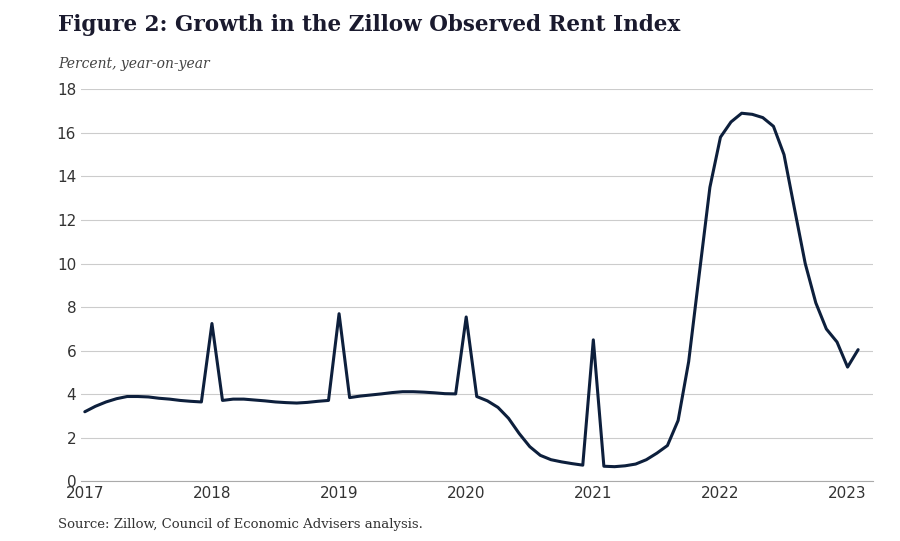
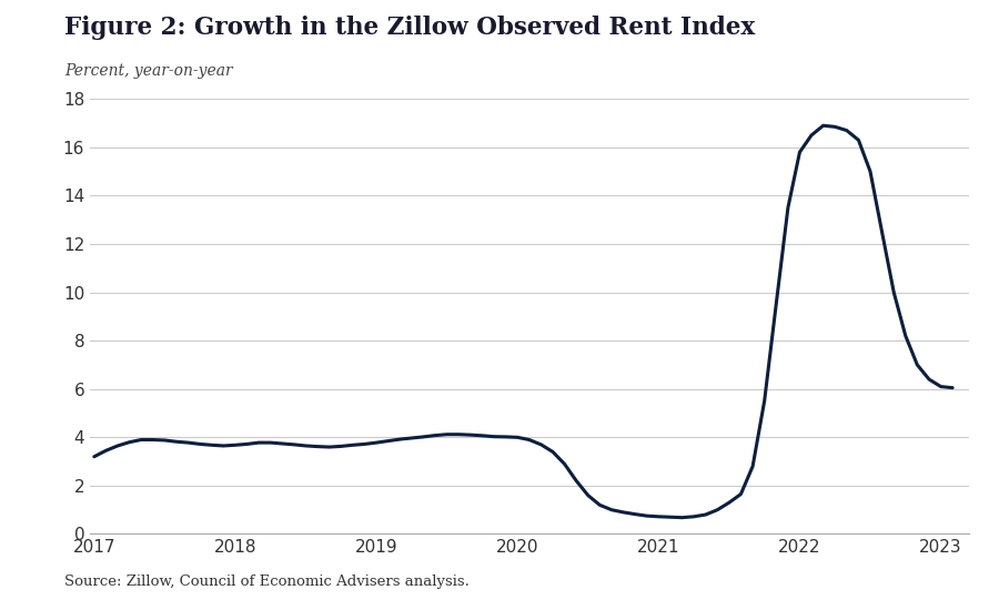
2018: 7.25 -> 3.68
2019: 7.70 -> 3.78
2020: 7.55 -> 4.00
2021: 6.50 -> 0.72
2023: 5.25 -> 6.10
